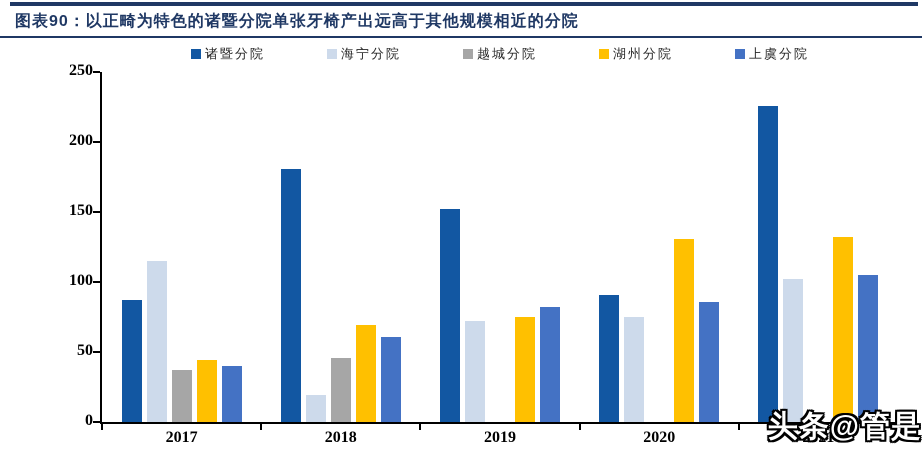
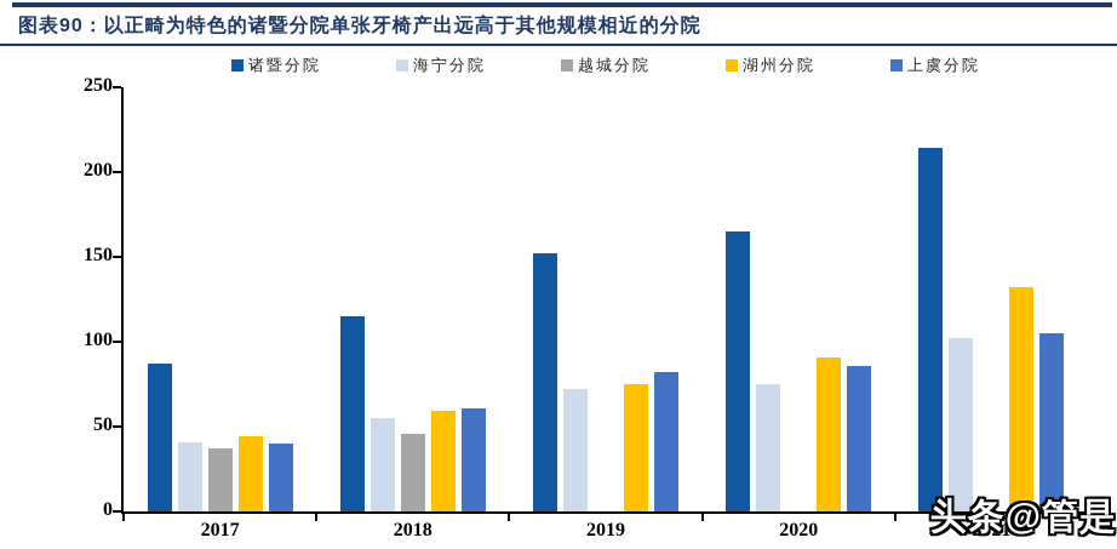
海宁分院/2017: 115 -> 41
诸暨分院/2018: 181 -> 115
海宁分院/2018: 19 -> 55
湖州分院/2018: 69 -> 59
诸暨分院/2020: 91 -> 165
湖州分院/2020: 131 -> 91
诸暨分院/2021: 226 -> 214
